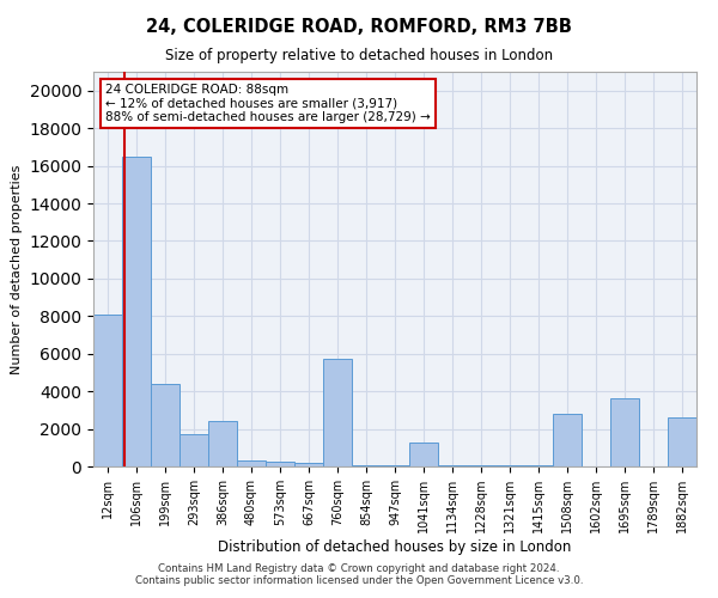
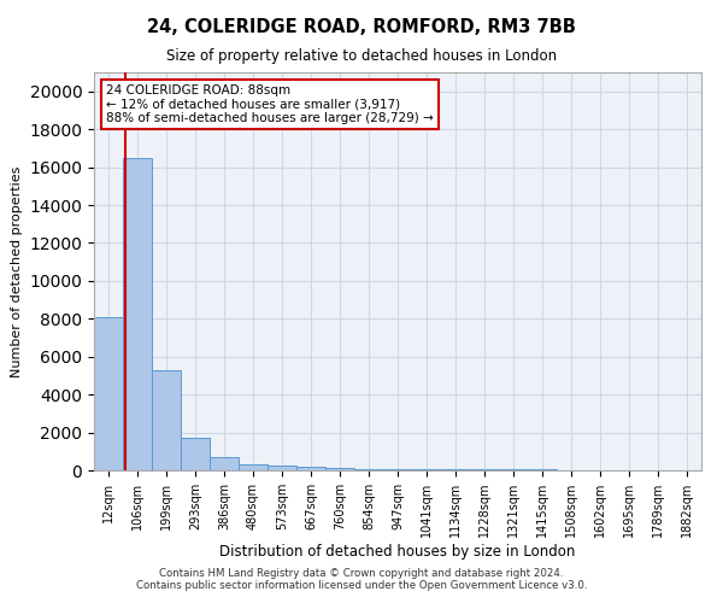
199sqm: 4400 -> 5300
386sqm: 2400 -> 700
760sqm: 5700 -> 100
1041sqm: 1300 -> 100
1508sqm: 2800 -> 0
1695sqm: 3600 -> 0
1882sqm: 2600 -> 0
